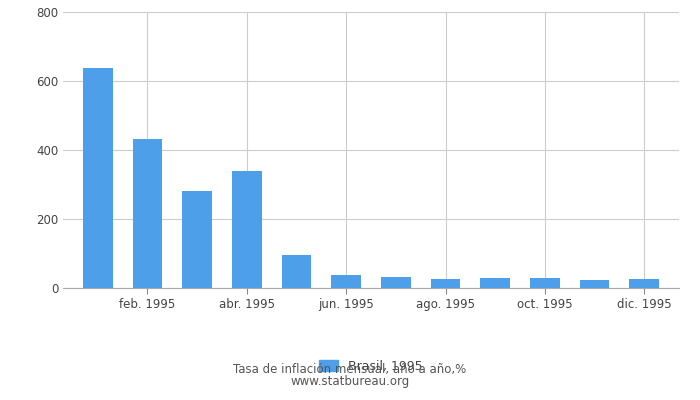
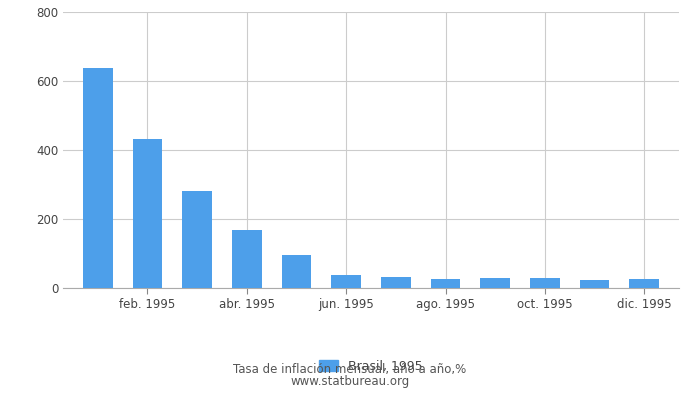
abr. 1995: 340 -> 168
